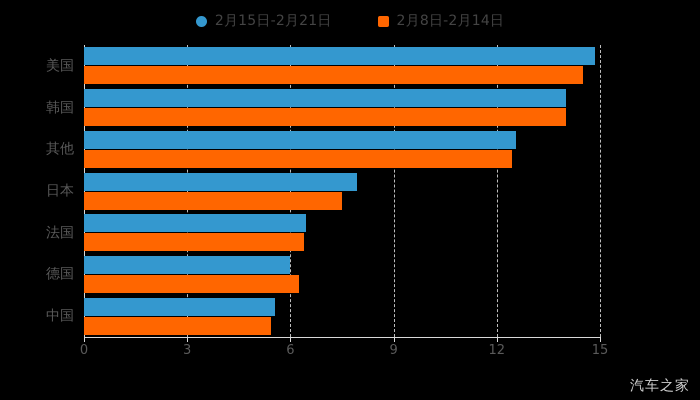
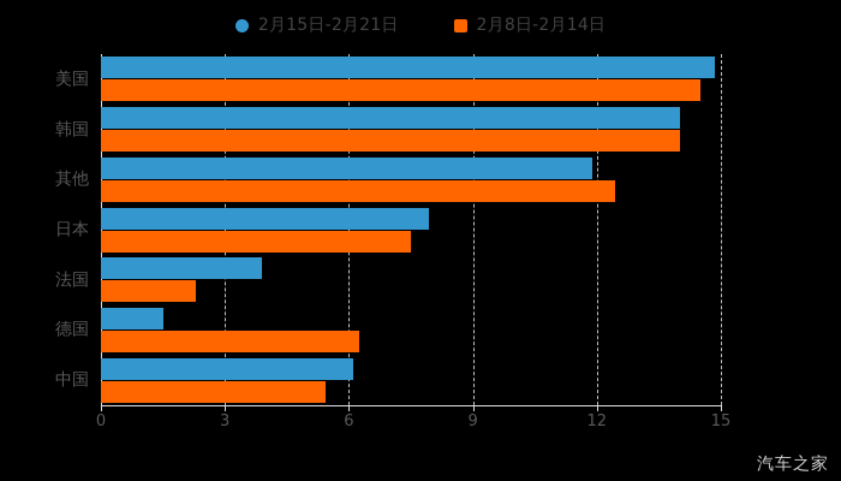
2月15日-2月21日/其他: 12.6 -> 11.9
2月15日-2月21日/法国: 6.5 -> 3.9
2月8日-2月14日/法国: 6.4 -> 2.3
2月15日-2月21日/德国: 6.0 -> 1.5
2月15日-2月21日/中国: 5.5 -> 6.1
